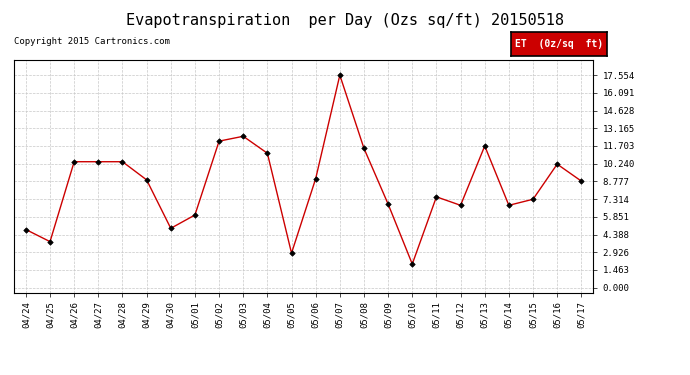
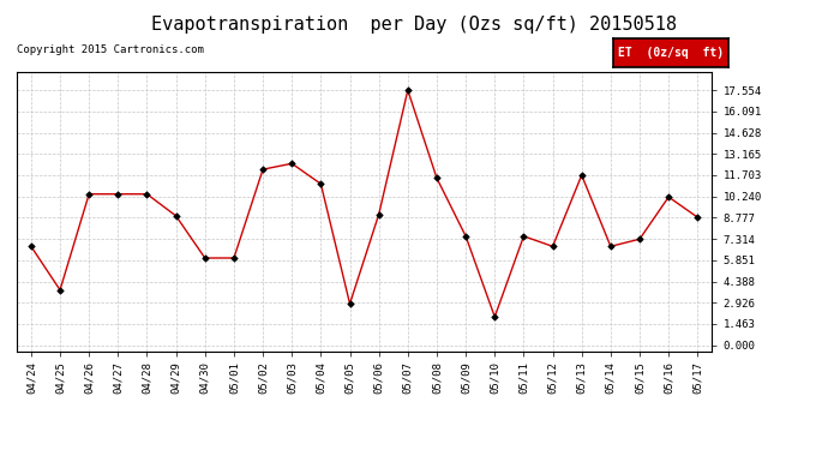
04/24: 4.8 -> 6.8
04/30: 4.9 -> 6.0
05/09: 6.9 -> 7.5
